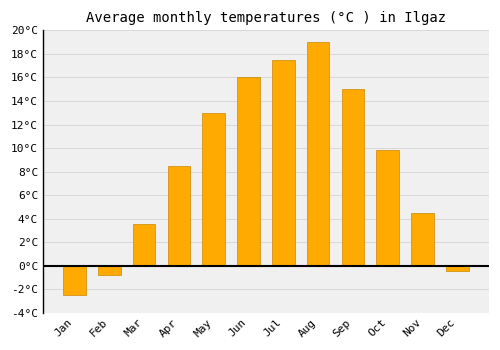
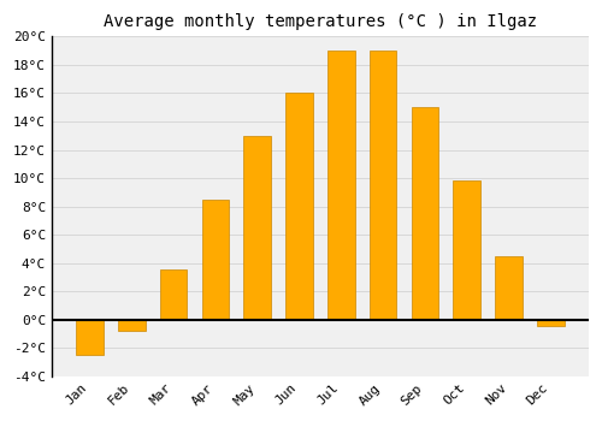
Jul: 17.5°C -> 19.0°C
